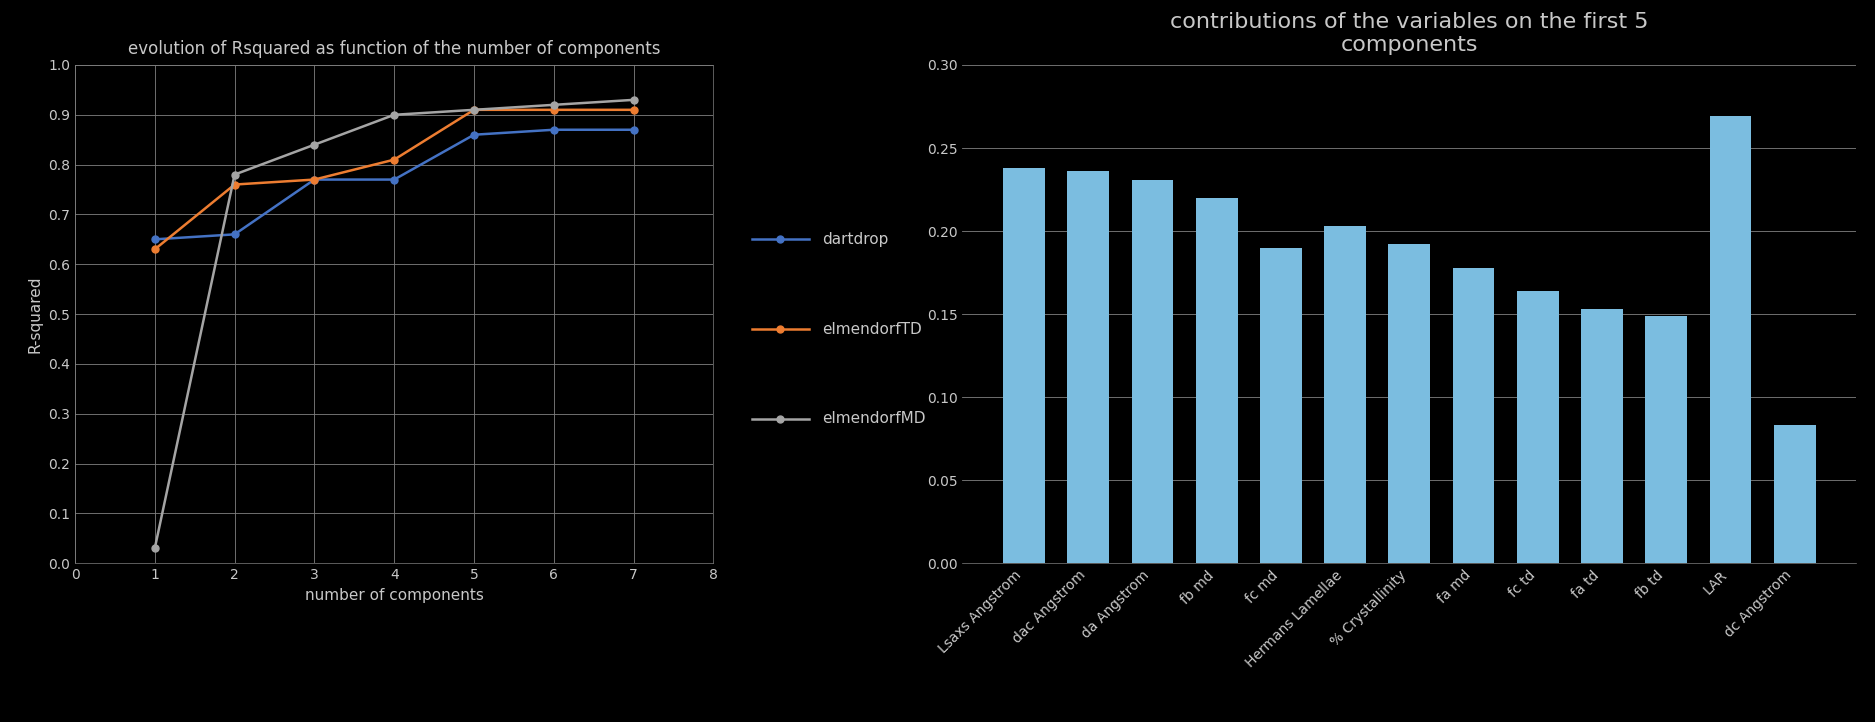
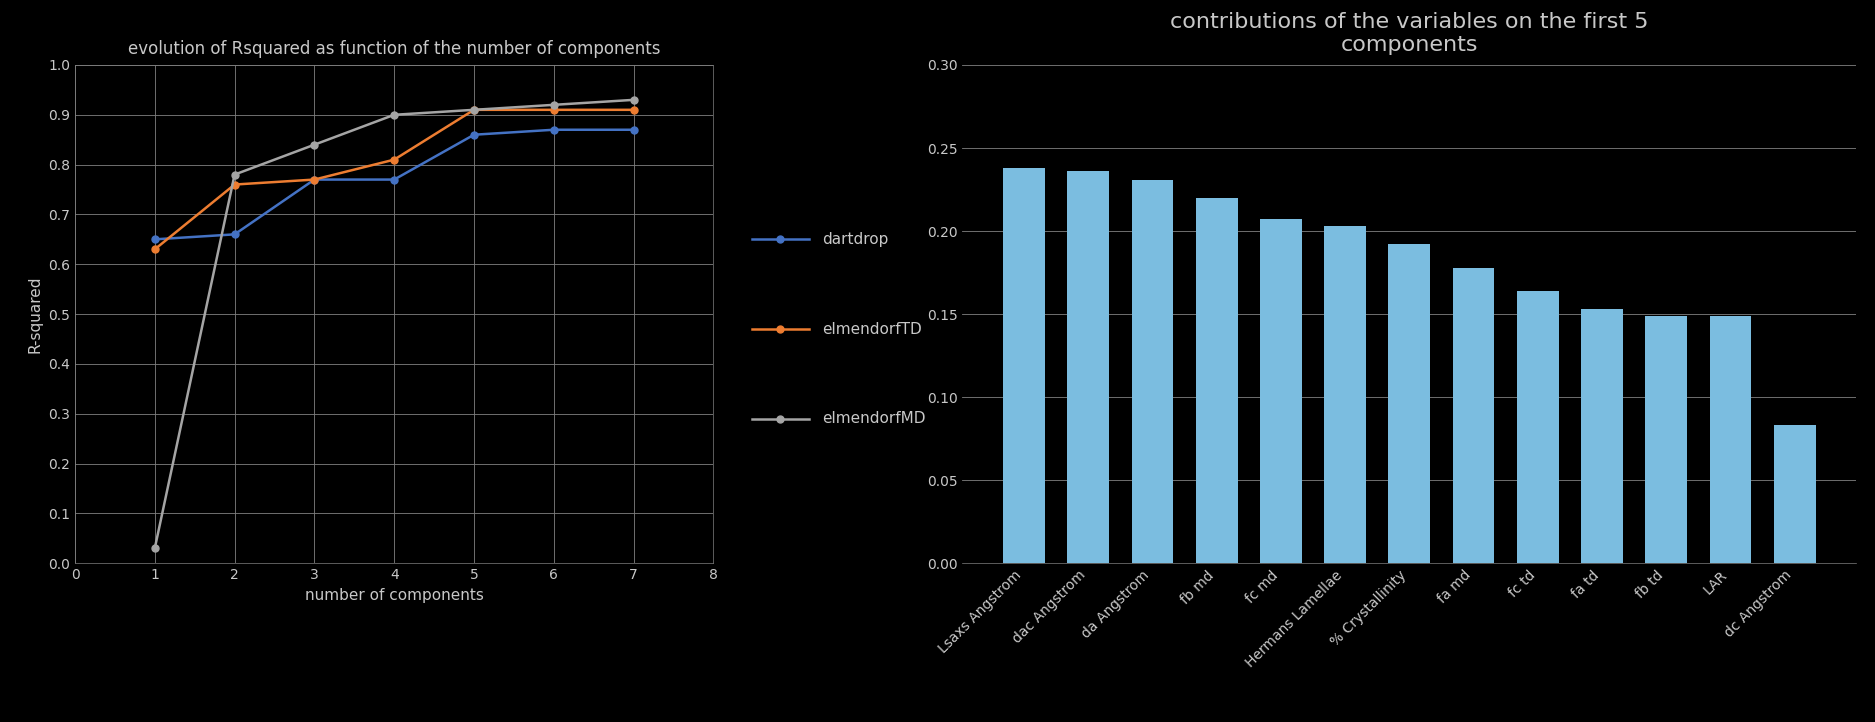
contributions of the variables on the first 5 components/fc md: 0.190 -> 0.207
contributions of the variables on the first 5 components/LAR: 0.269 -> 0.149
